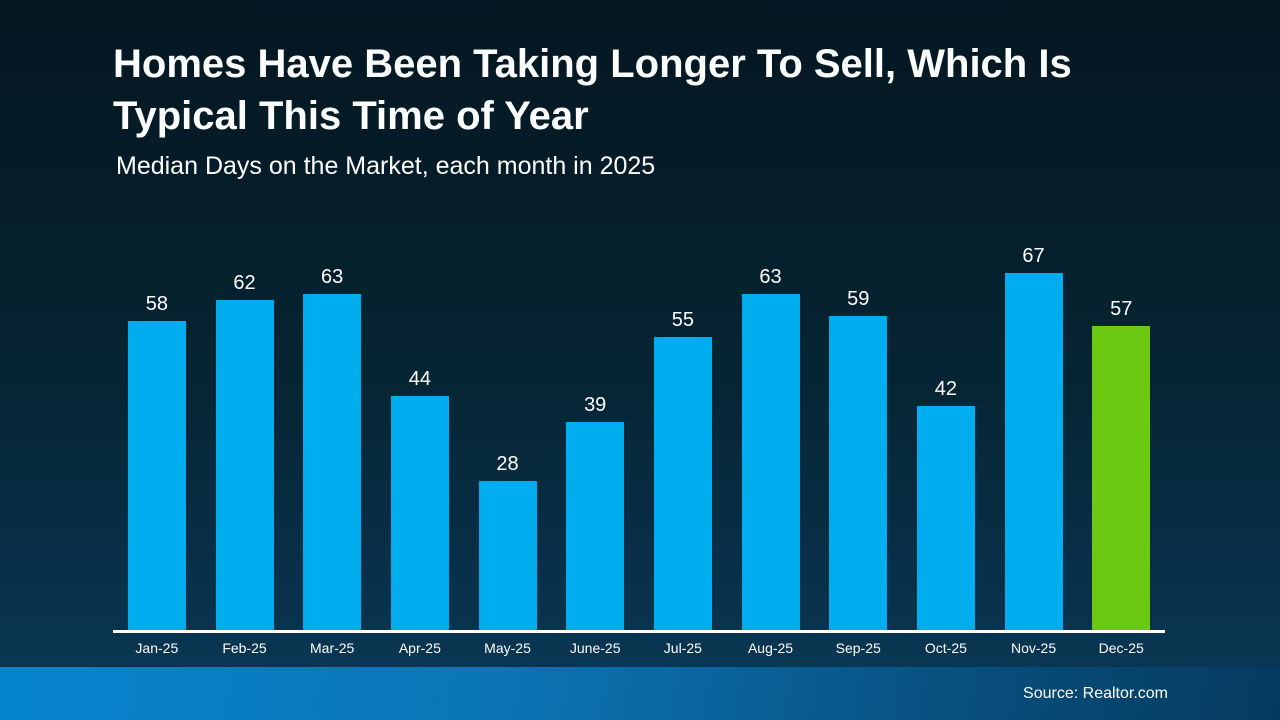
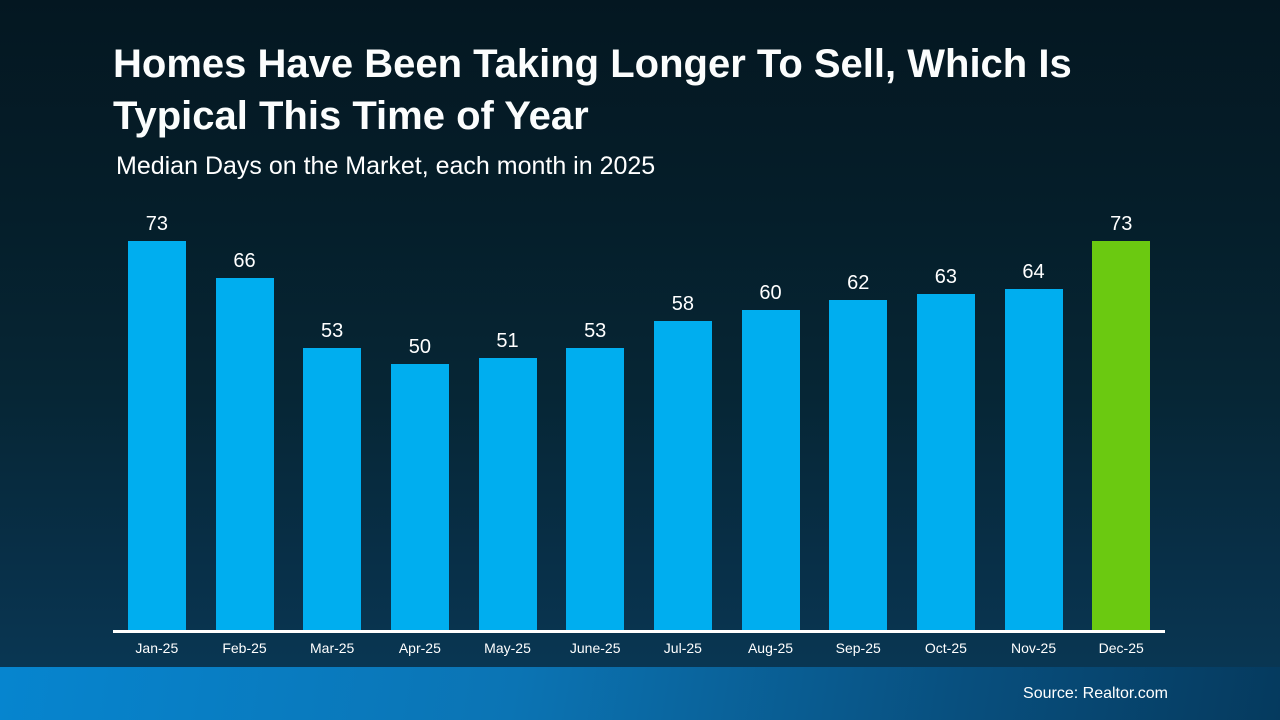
Jan-25: 58 -> 73
Feb-25: 62 -> 66
Mar-25: 63 -> 53
Apr-25: 44 -> 50
May-25: 28 -> 51
June-25: 39 -> 53
Jul-25: 55 -> 58
Aug-25: 63 -> 60
Sep-25: 59 -> 62
Oct-25: 42 -> 63
Nov-25: 67 -> 64
Dec-25: 57 -> 73
